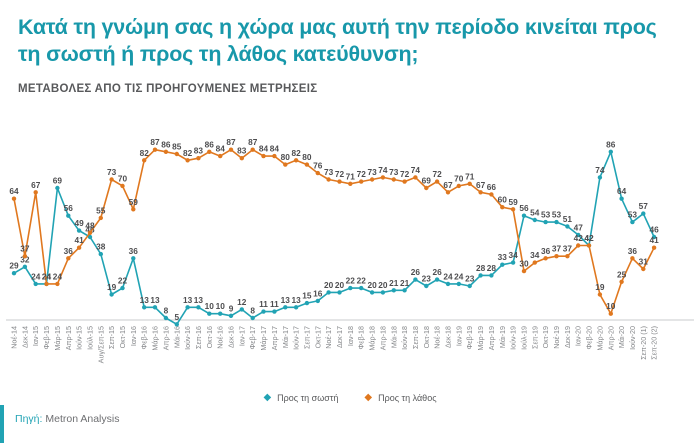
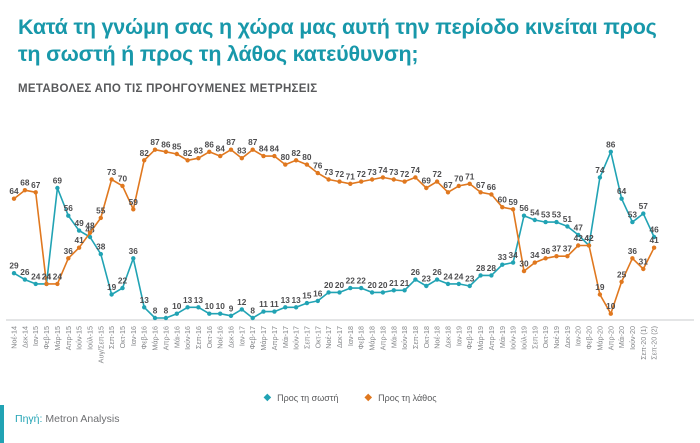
Προς τη σωστή/Δεκ-14: 32 -> 26
Προς τη λάθος/Δεκ-14: 37 -> 68
Προς τη σωστή/Μάρ-16: 13 -> 8
Προς τη σωστή/Μάι-16: 5 -> 10
